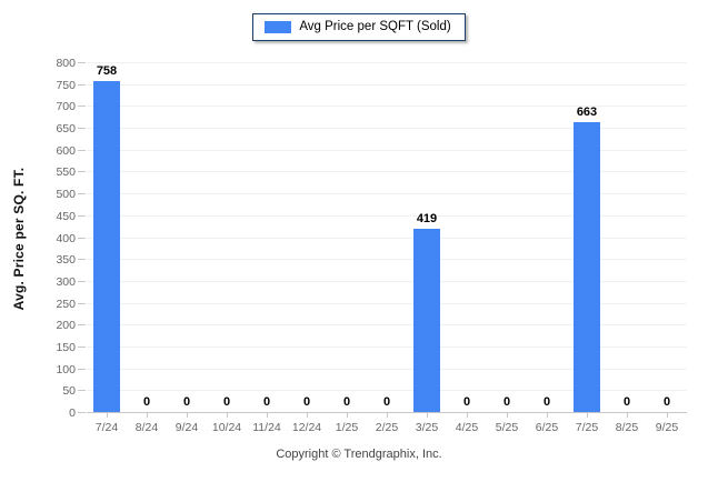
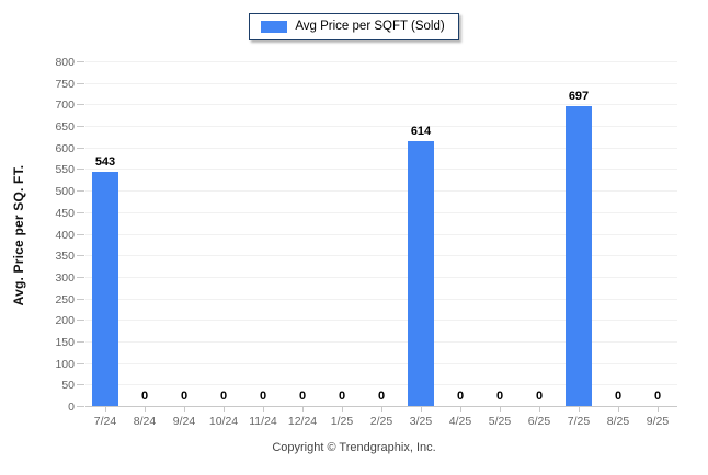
7/24: 758 -> 543
3/25: 419 -> 614
7/25: 663 -> 697
